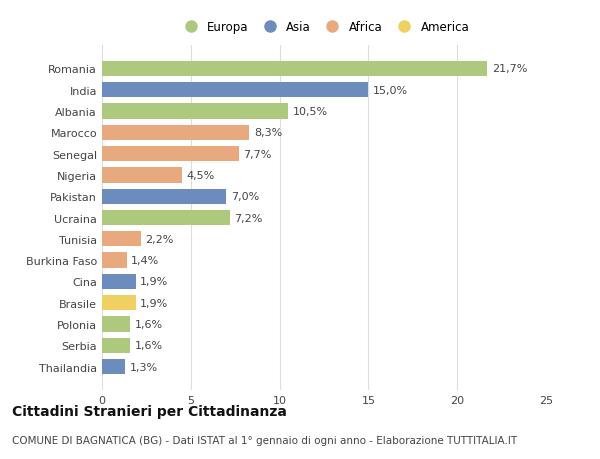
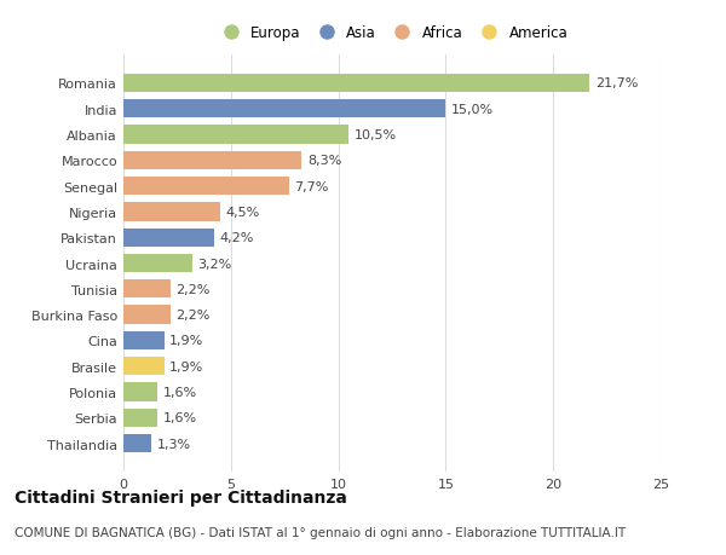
Pakistan: 7,0% -> 4,2%
Ucraina: 7,2% -> 3,2%
Burkina Faso: 1,4% -> 2,2%
